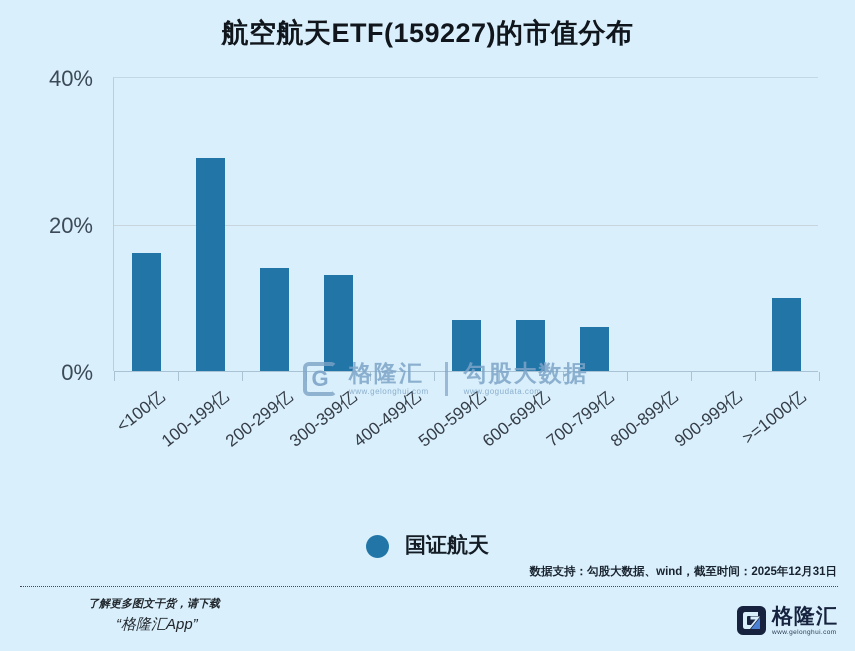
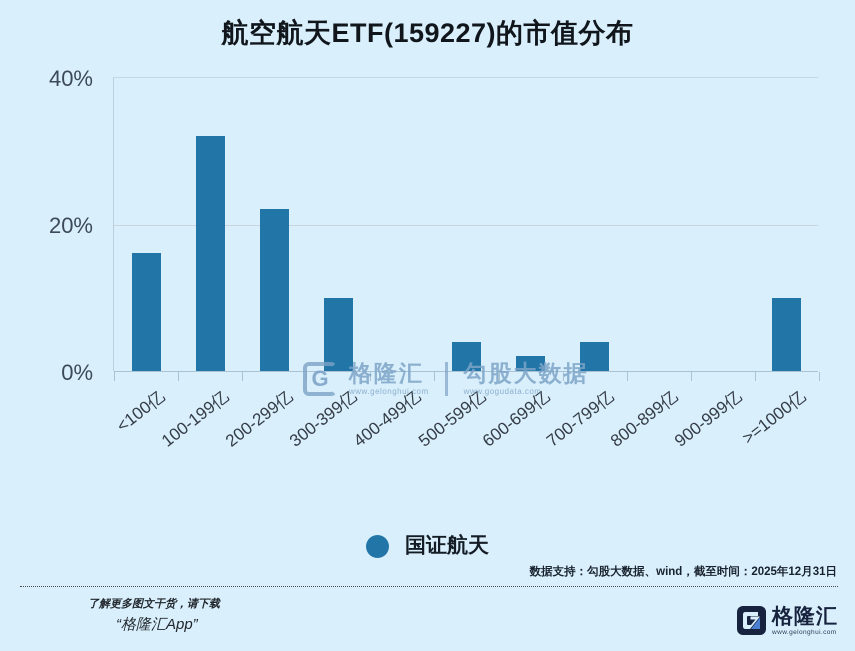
100-199亿: 29% -> 32%
200-299亿: 14% -> 22%
300-399亿: 13% -> 10%
500-599亿: 7% -> 4%
600-699亿: 7% -> 2%
700-799亿: 6% -> 4%
